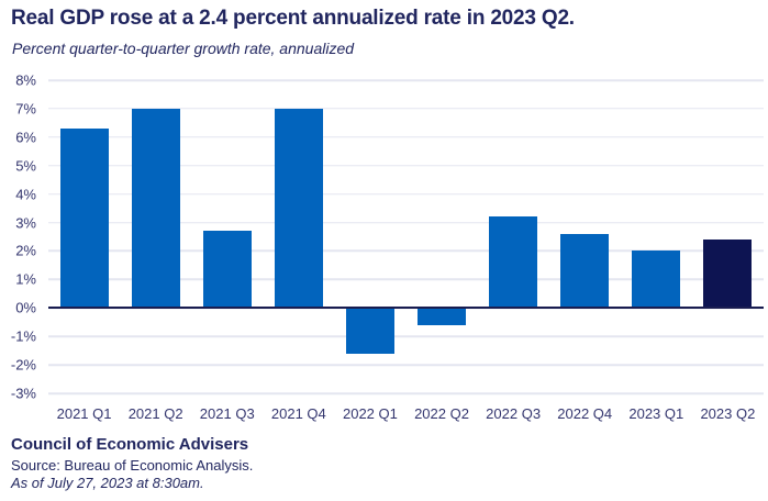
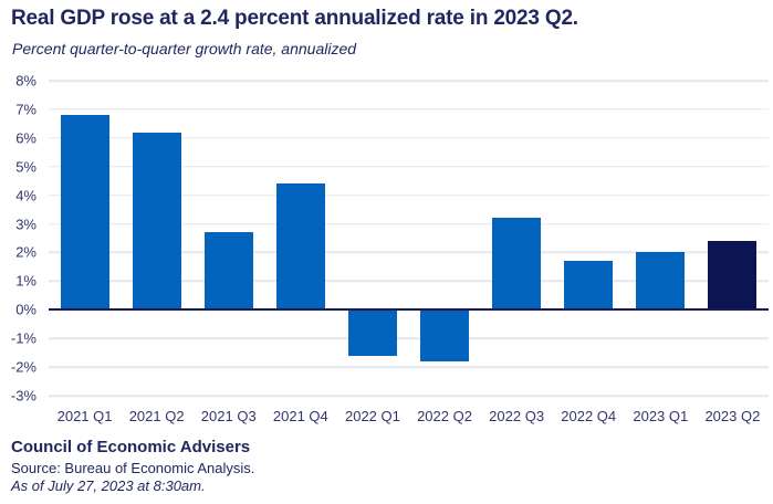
2021 Q1: 6.3% -> 6.8%
2021 Q2: 7.0% -> 6.2%
2021 Q4: 7.0% -> 4.4%
2022 Q2: -0.6% -> -1.8%
2022 Q4: 2.6% -> 1.7%
